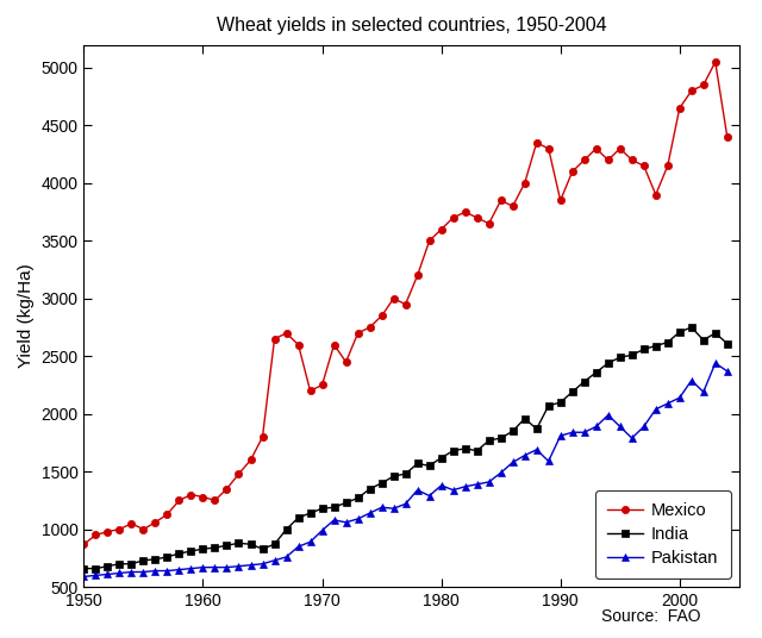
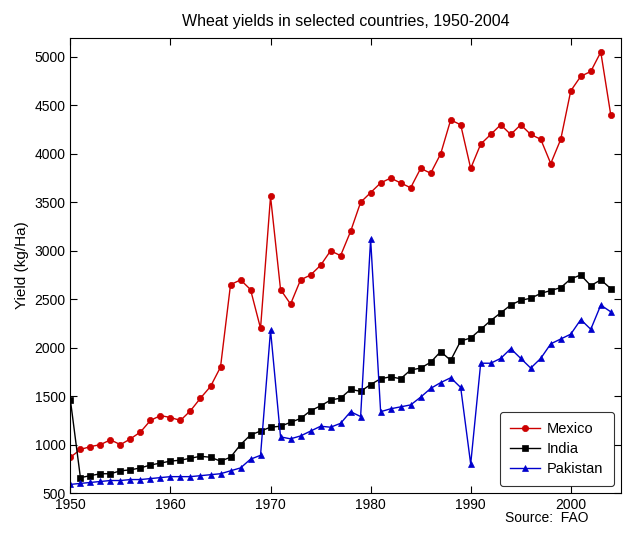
India/1950: 660 -> 1460
Mexico/1970: 2250 -> 3560
Pakistan/1970: 990 -> 2180
Pakistan/1980: 1380 -> 3120
Pakistan/1990: 1810 -> 800
